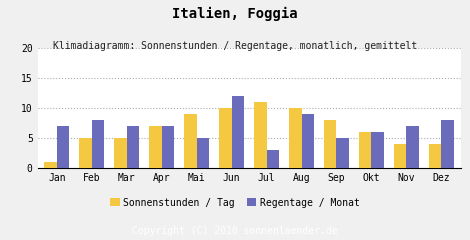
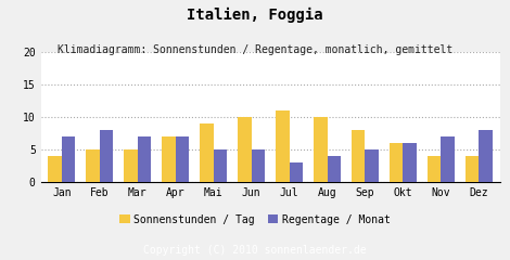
Sonnenstunden / Tag/Jan: 1 -> 4
Regentage / Monat/Jun: 12 -> 5
Regentage / Monat/Aug: 9 -> 4
